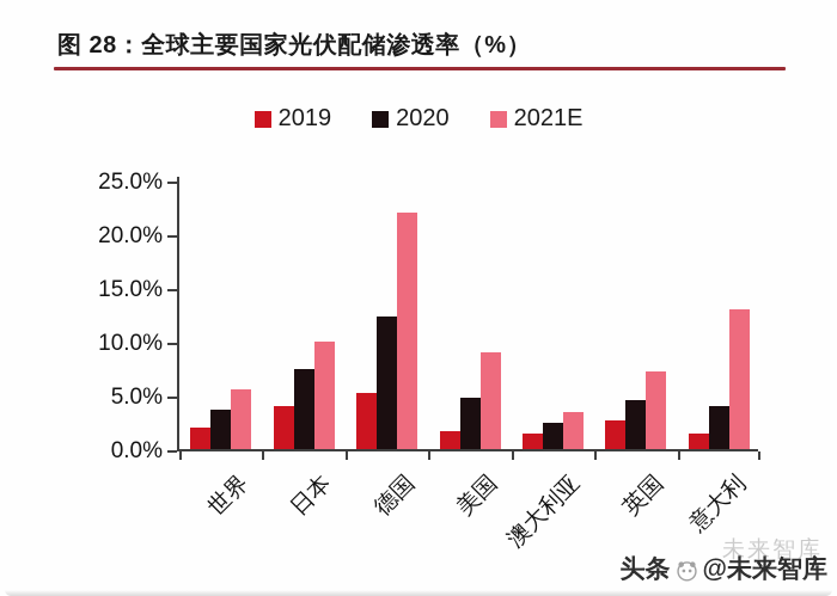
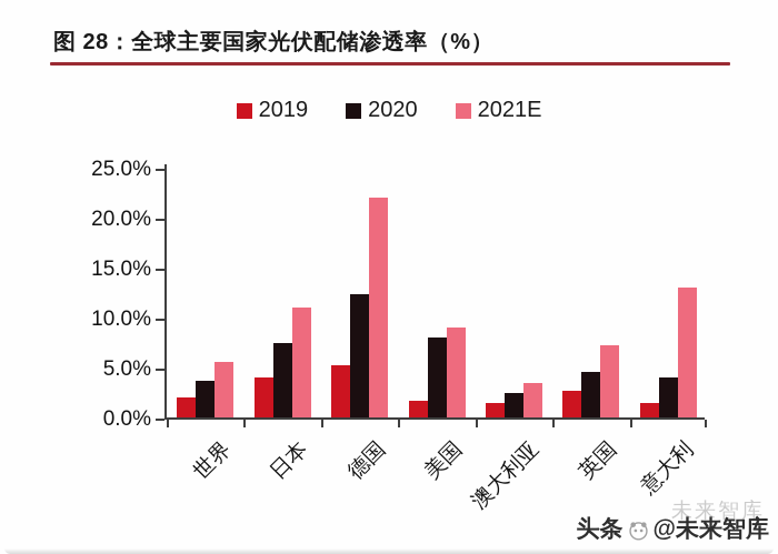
2021E/日本: 10% -> 11%
2020/美国: 5% -> 8%
